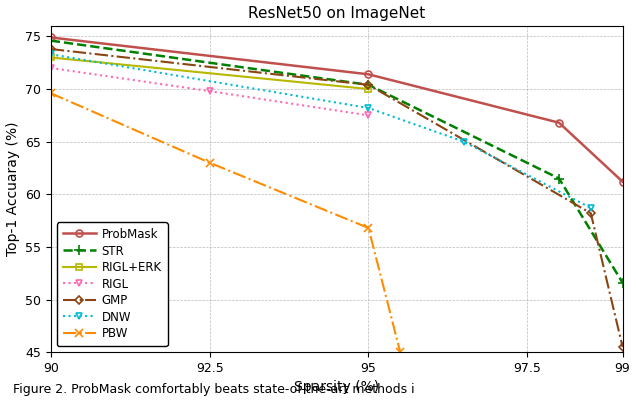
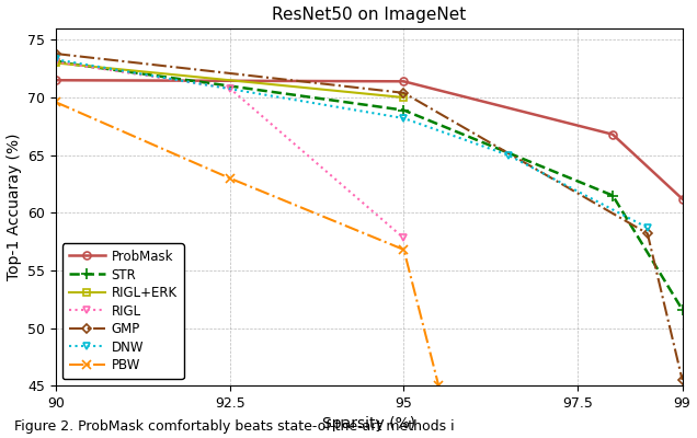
ProbMask/90: 74.9 -> 71.5
STR/90: 74.6 -> 73.1
RIGL/90: 72.0 -> 73.1
RIGL/92.5: 69.8 -> 70.8
STR/95: 70.4 -> 68.9
RIGL/95: 67.5 -> 57.8
